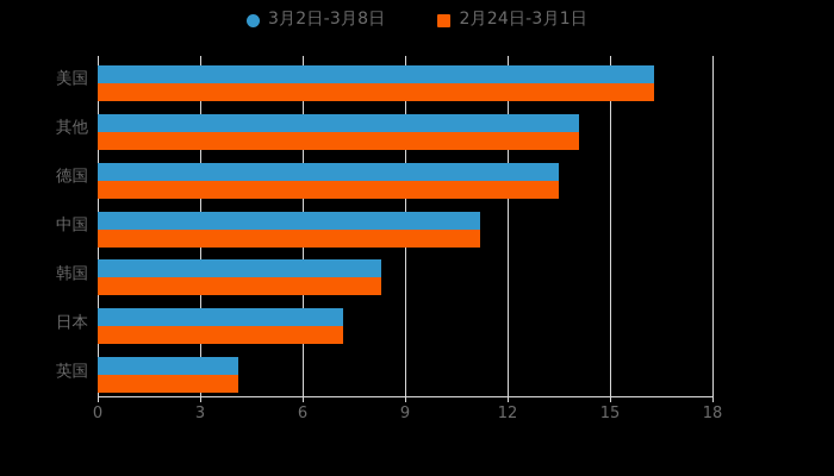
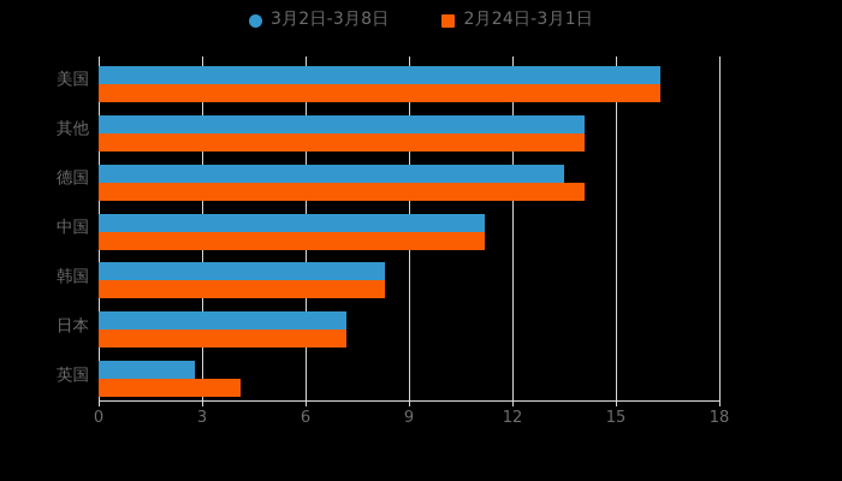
2月24日-3月1日/德国: 13.5 -> 14.1
3月2日-3月8日/英国: 4.1 -> 2.8
